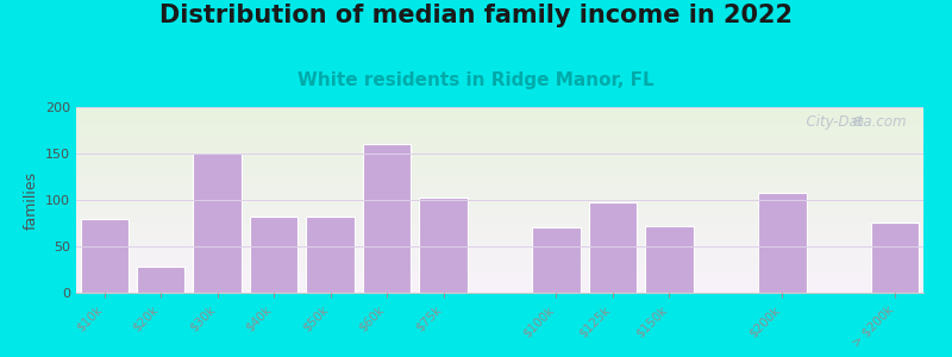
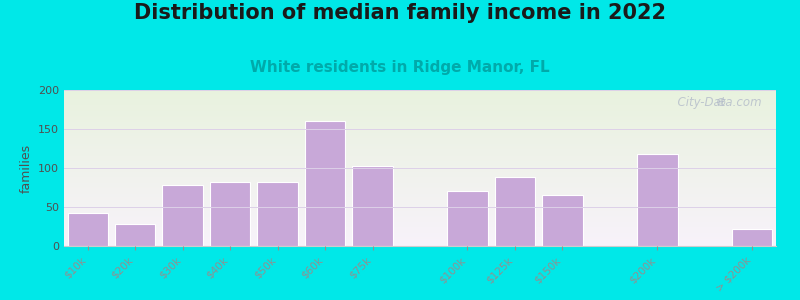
$10k: 80 -> 42
$30k: 150 -> 78
$125k: 98 -> 88
$150k: 72 -> 65
$200k: 108 -> 118
> $200k: 76 -> 22
